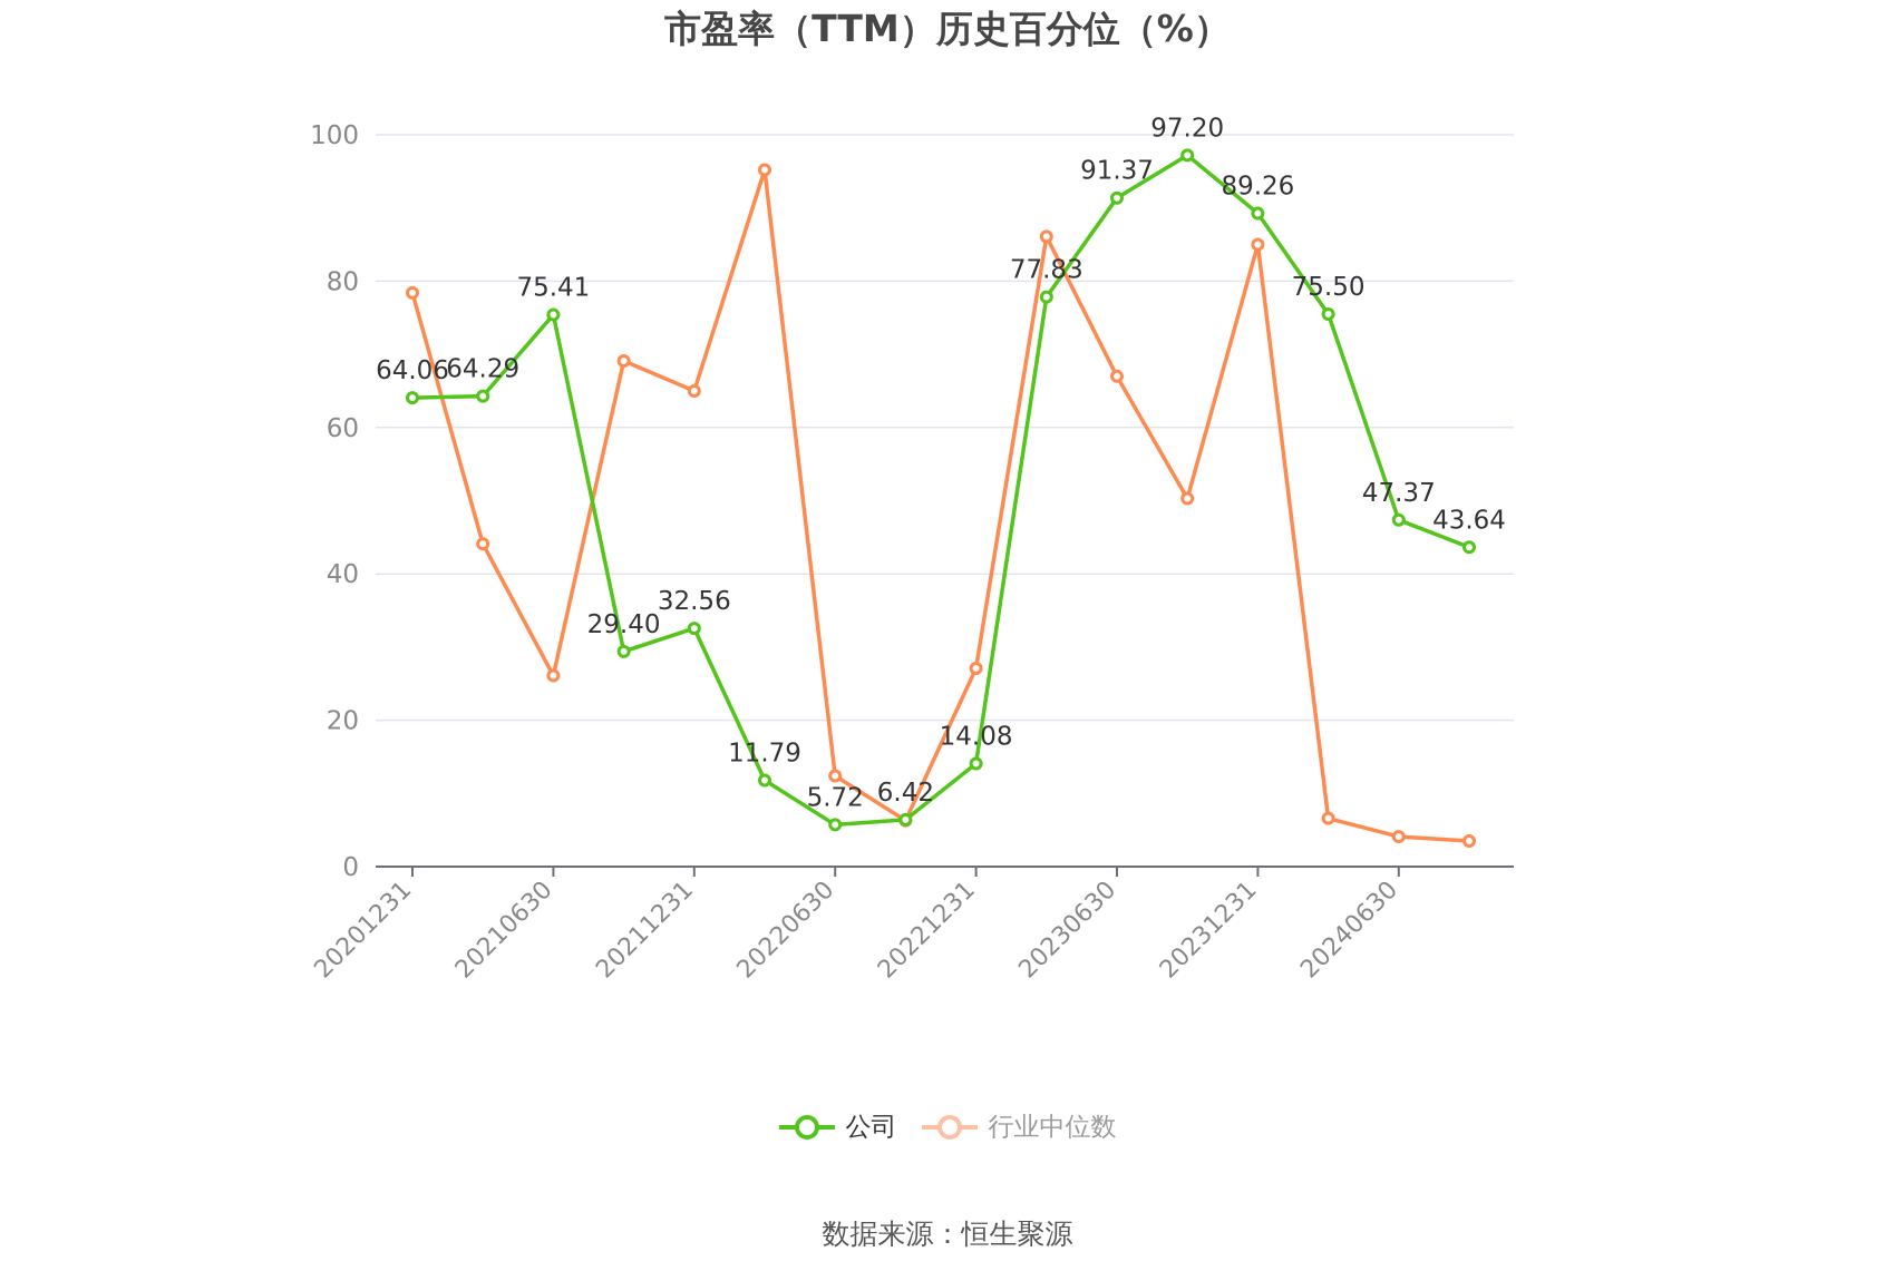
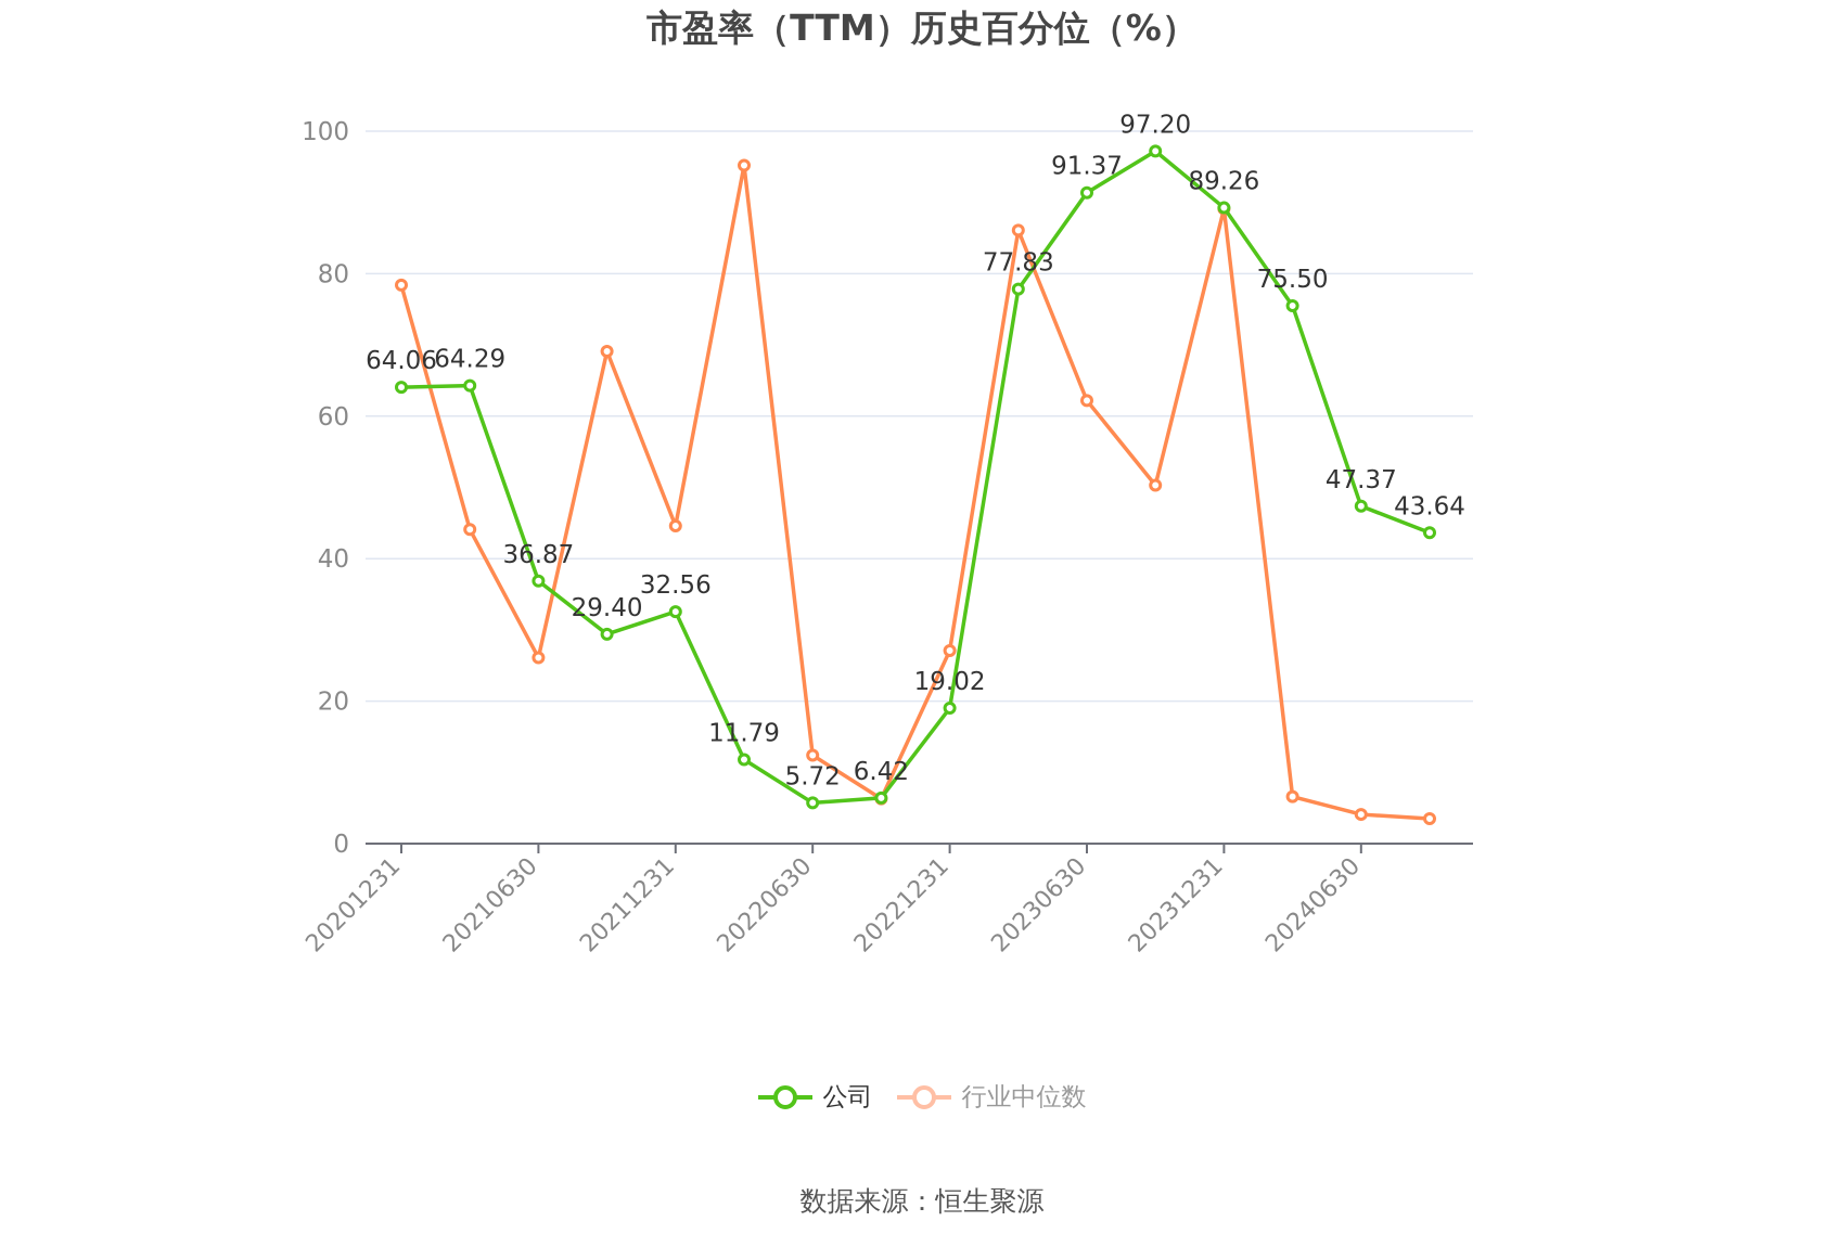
公司/20210630: 75.41 -> 36.87
行业中位数/20211231: 65 -> 45
公司/20221231: 14.08 -> 19.02
行业中位数/20230630: 67 -> 62
行业中位数/20231231: 85 -> 89
